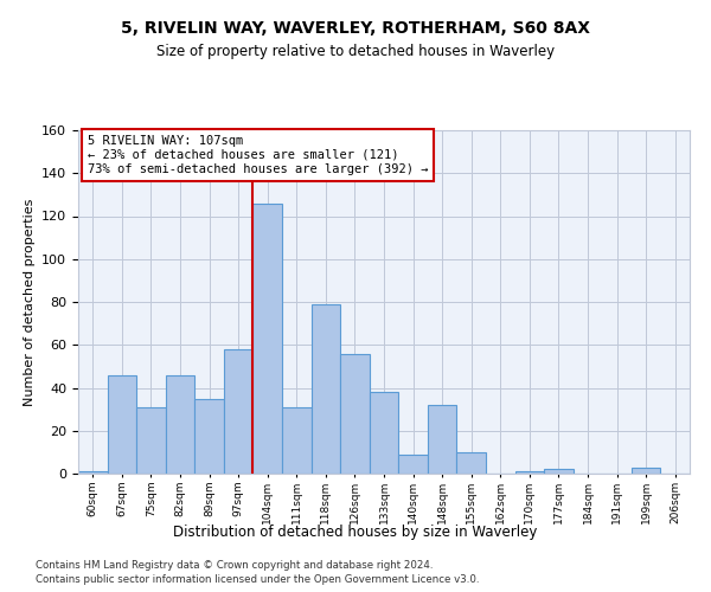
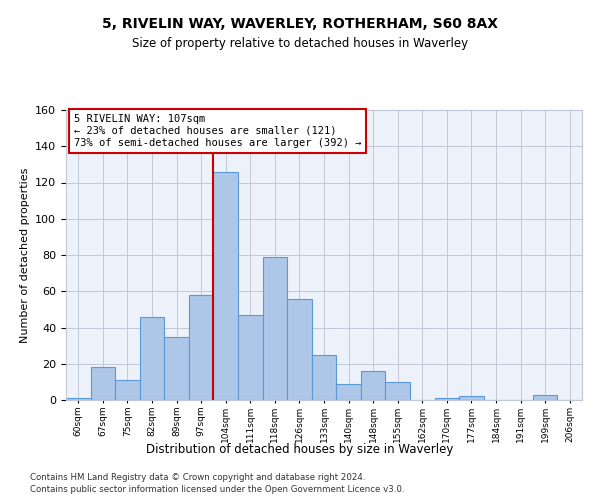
67sqm: 46 -> 18
75sqm: 31 -> 11
111sqm: 31 -> 47
133sqm: 38 -> 25
148sqm: 32 -> 16
